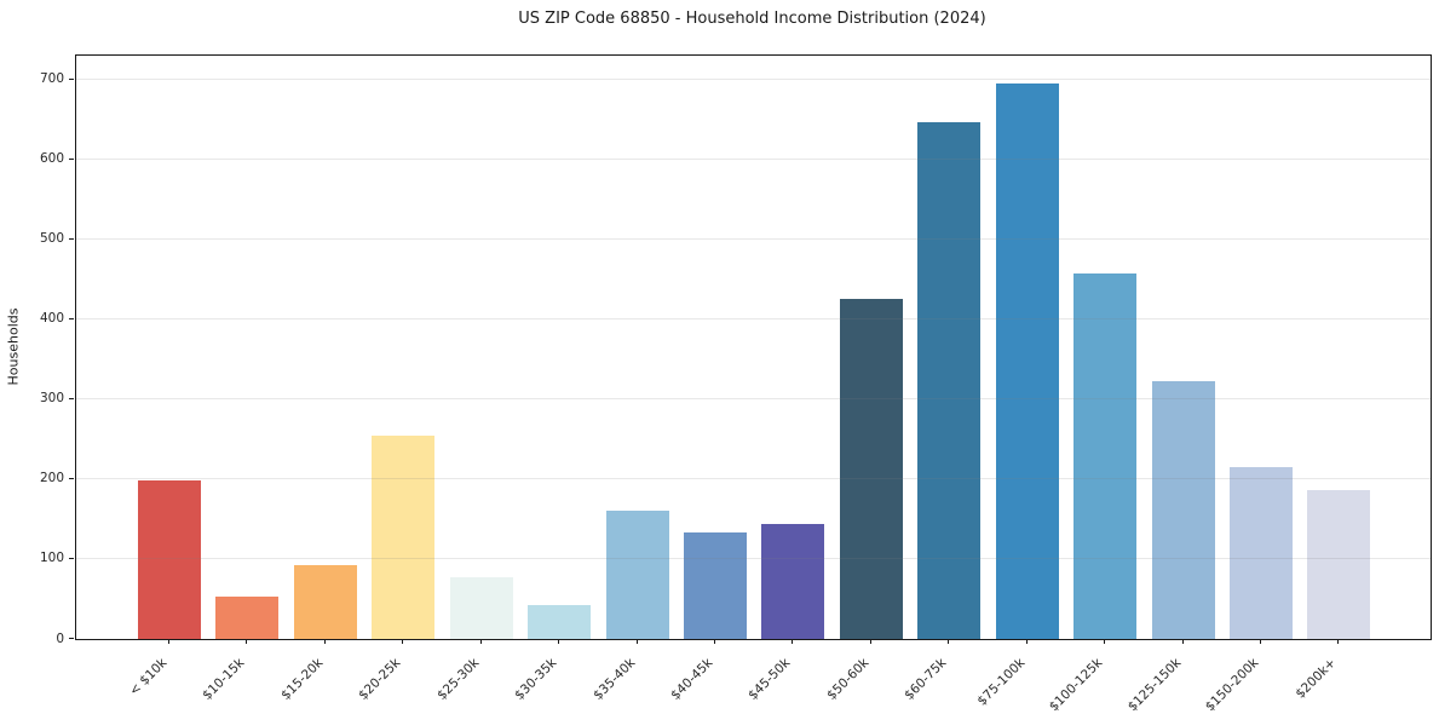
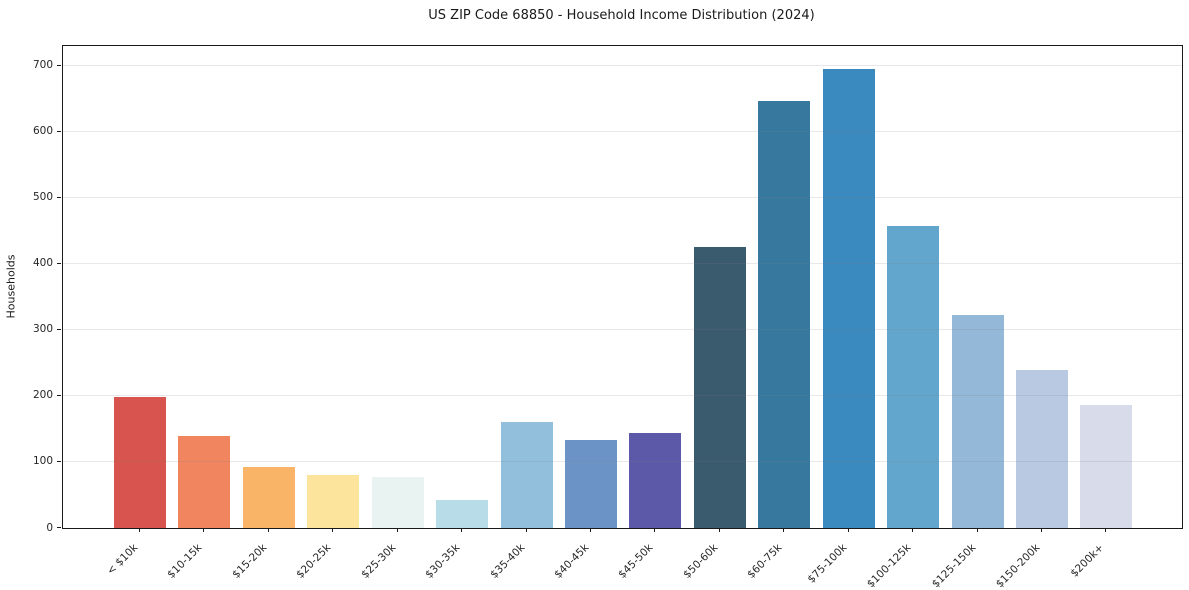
$10-15k: 50 -> 140
$20-25k: 250 -> 80
$150-200k: 220 -> 240
